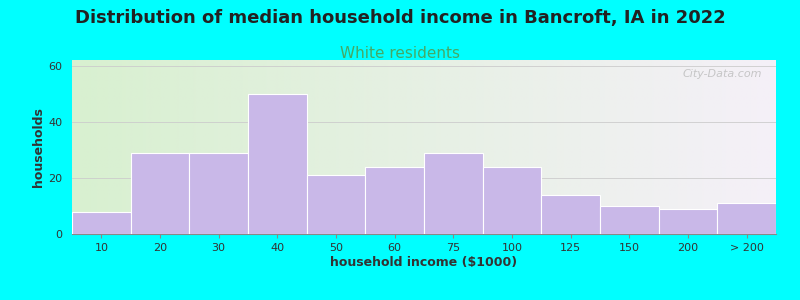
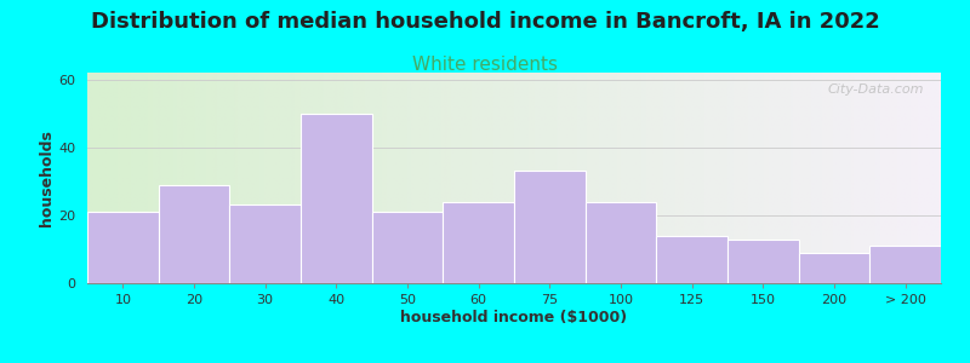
10: 8 -> 21
30: 29 -> 23
75: 29 -> 33
150: 10 -> 13
